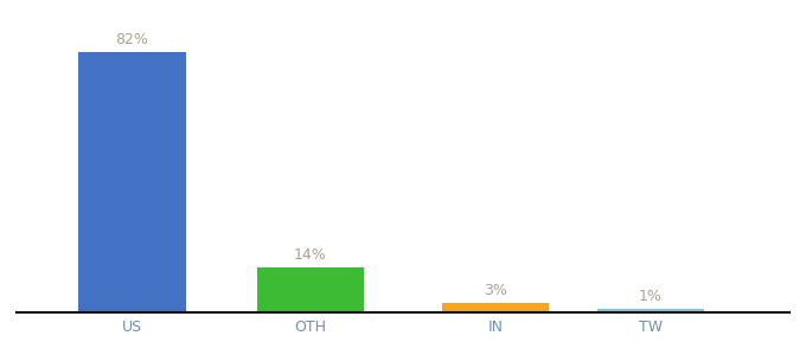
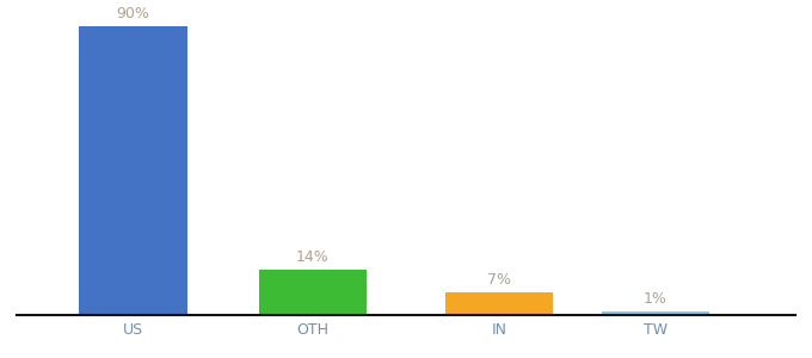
US: 82% -> 90%
IN: 3% -> 7%
